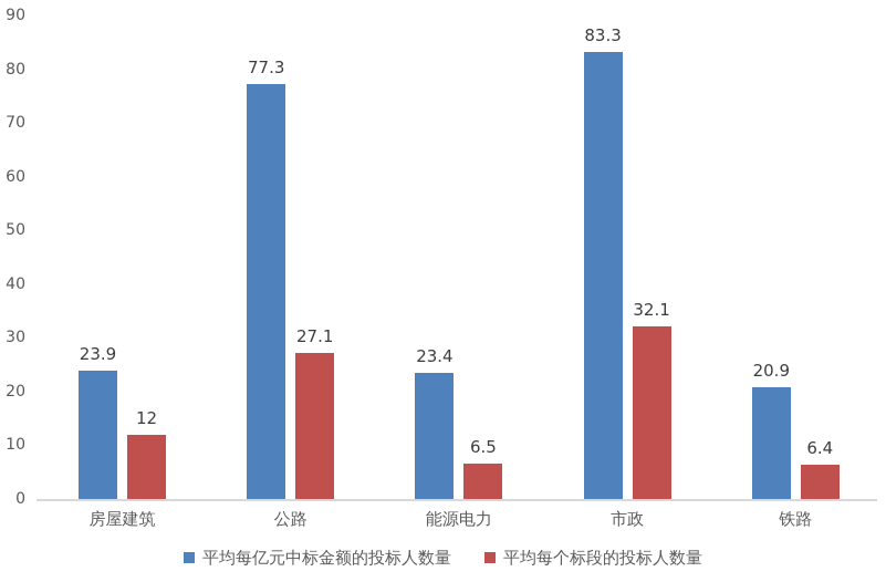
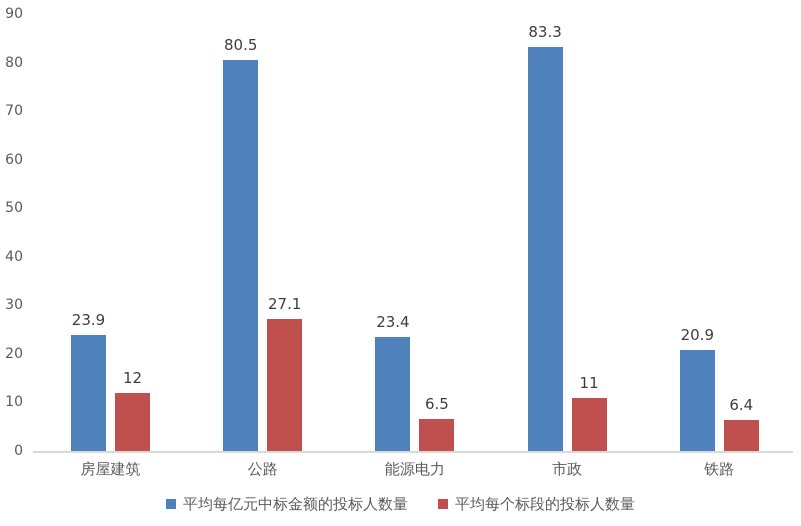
平均每亿元中标金额的投标人数量/公路: 77.3 -> 80.5
平均每个标段的投标人数量/市政: 32.1 -> 11
